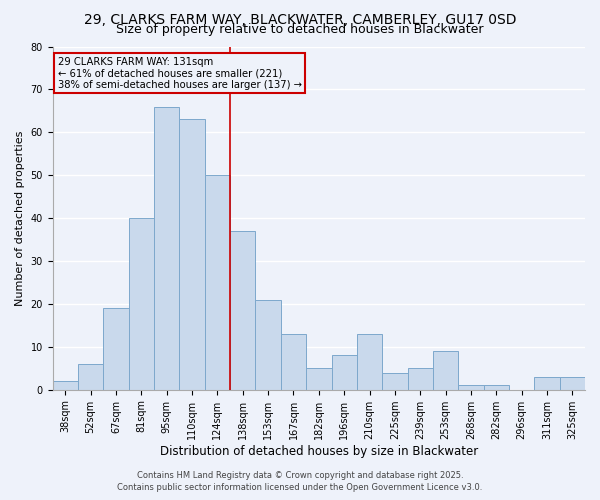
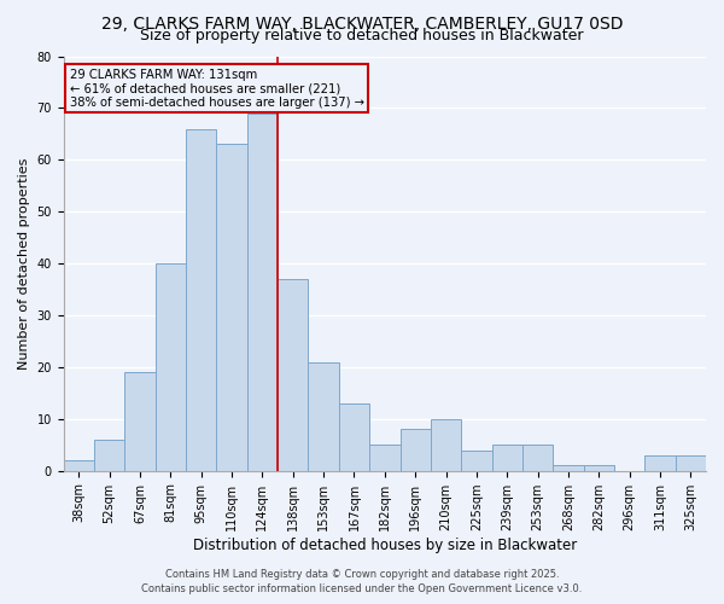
124sqm: 50 -> 69
210sqm: 13 -> 10
253sqm: 9 -> 5
